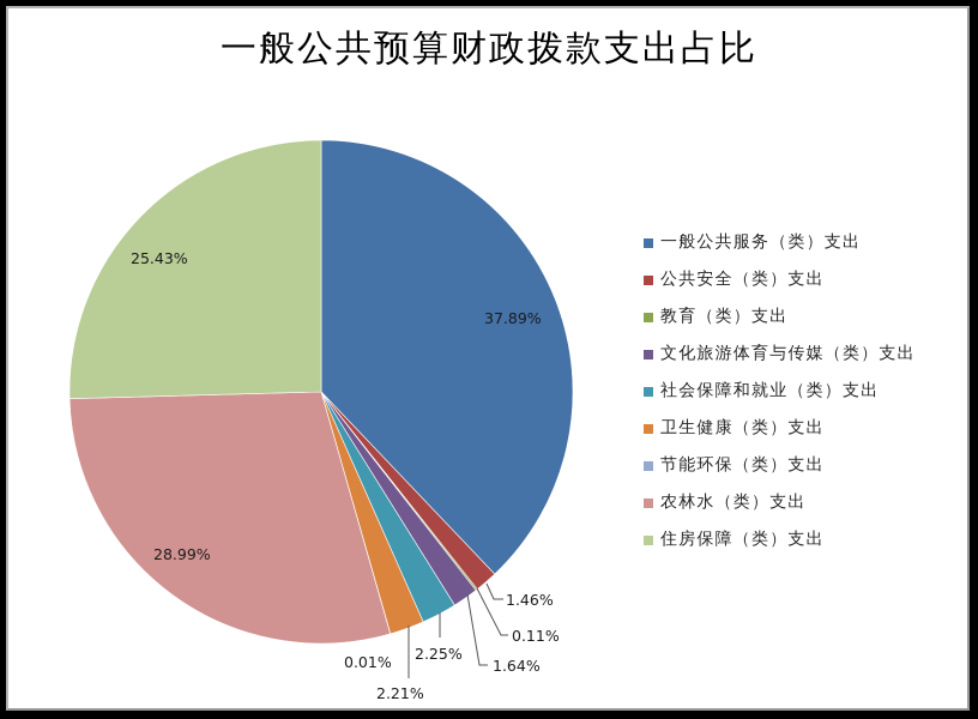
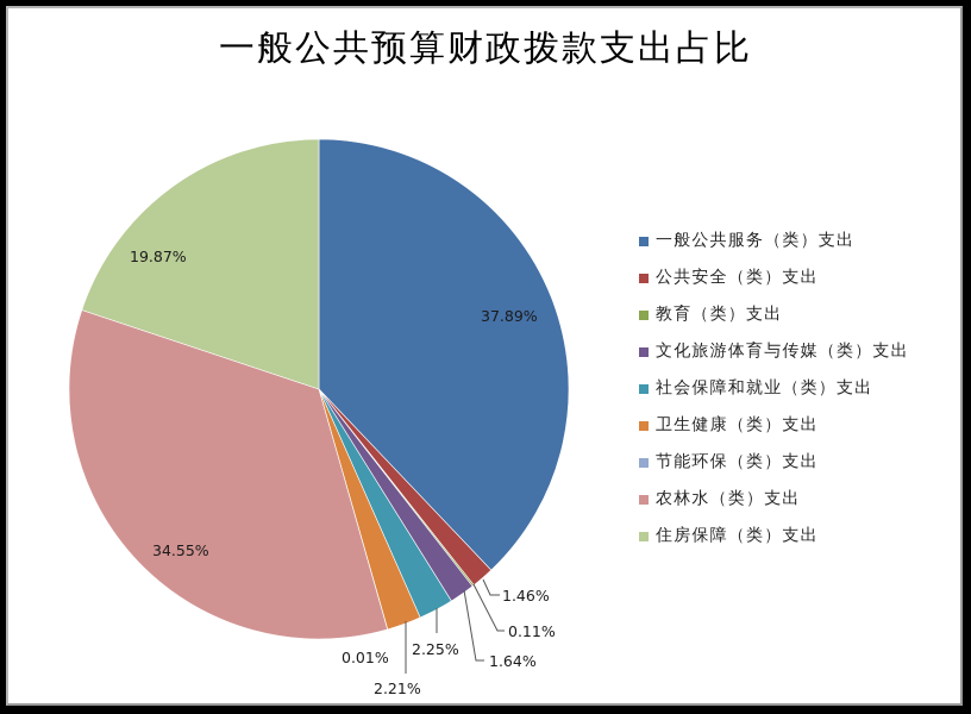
农林水（类）支出: 28.99% -> 34.55%
住房保障（类）支出: 25.43% -> 19.87%
